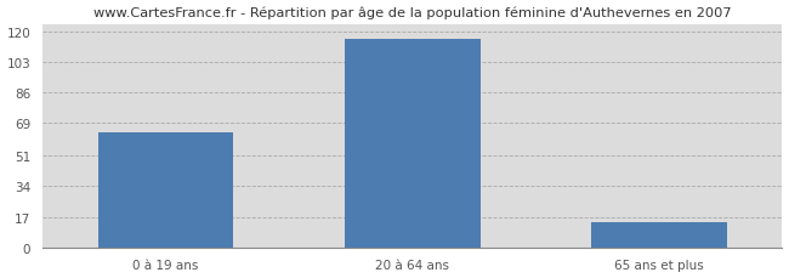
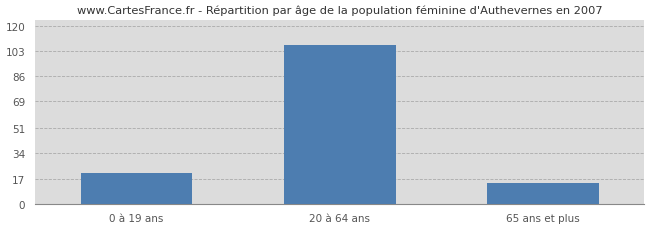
0 à 19 ans: 64 -> 21
20 à 64 ans: 116 -> 107
